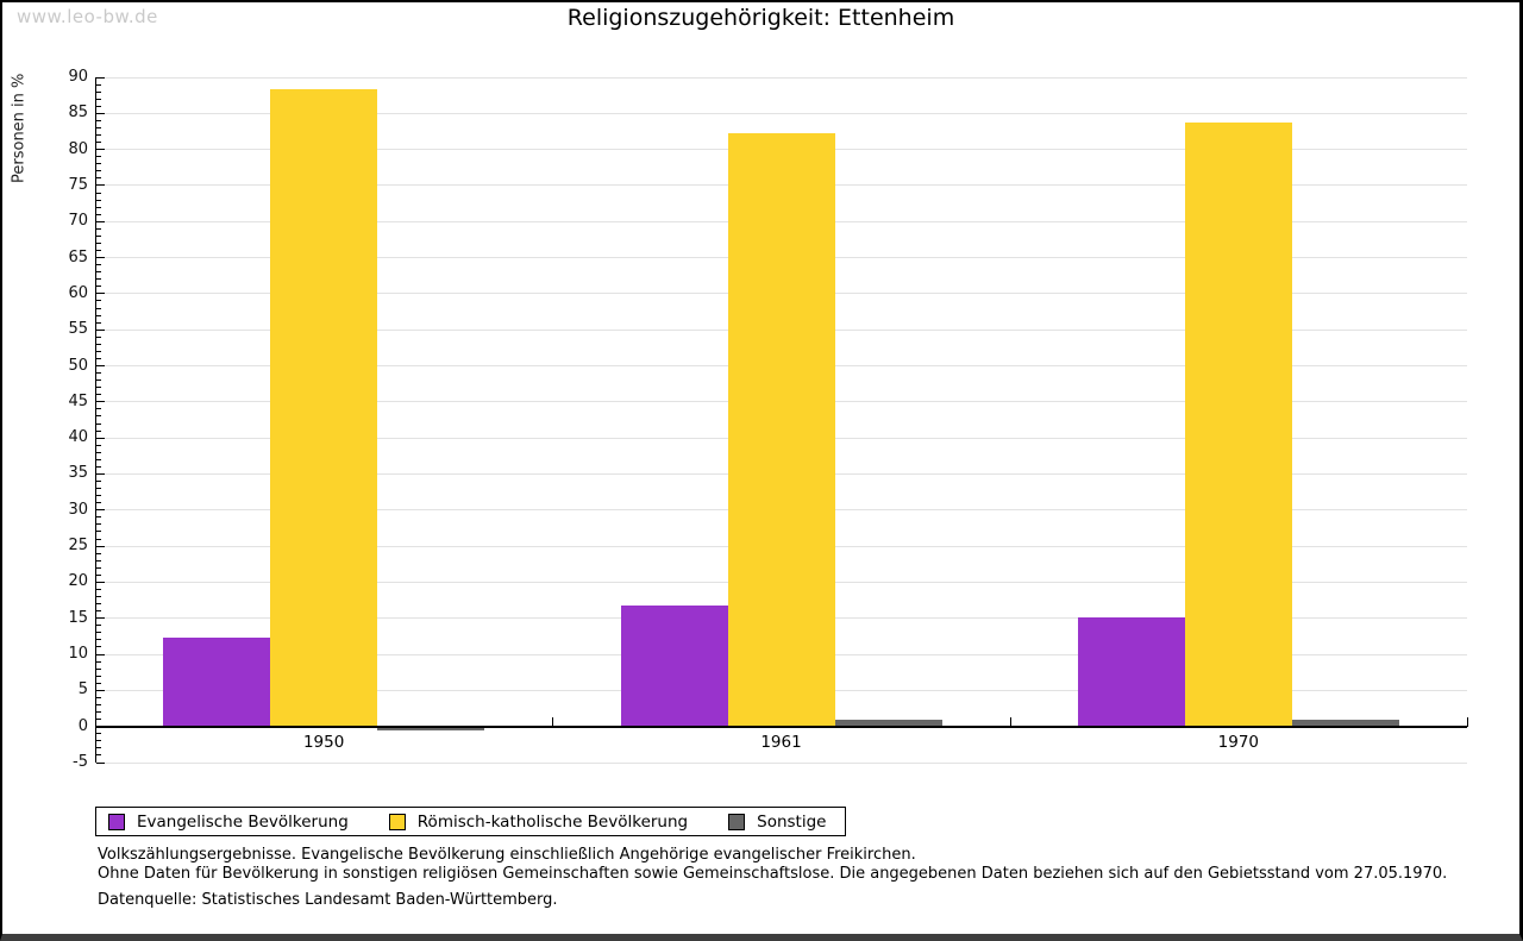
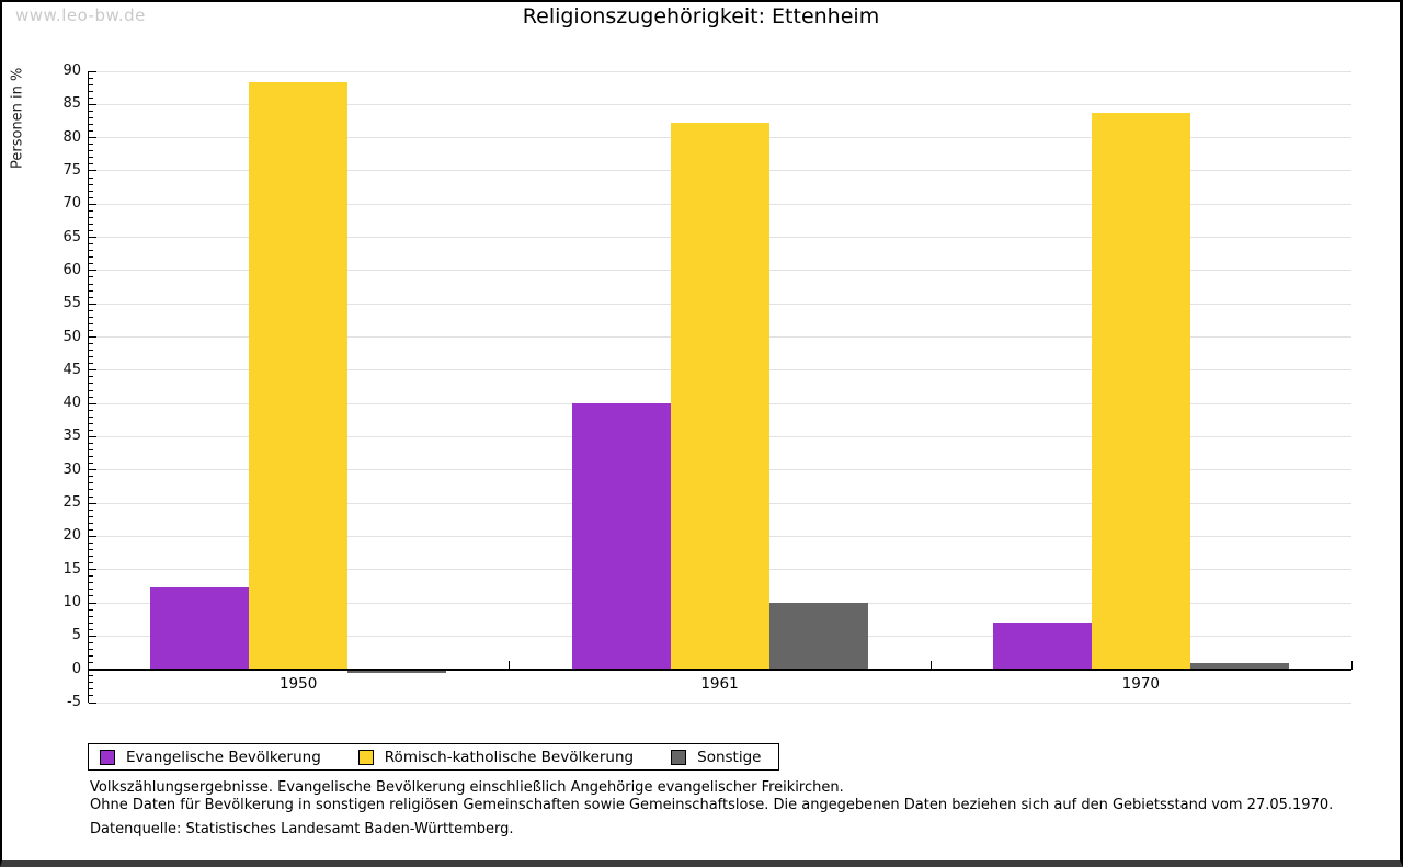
Evangelische Bevölkerung/1961: 17 -> 40
Sonstige/1961: 1 -> 10
Evangelische Bevölkerung/1970: 15 -> 7
